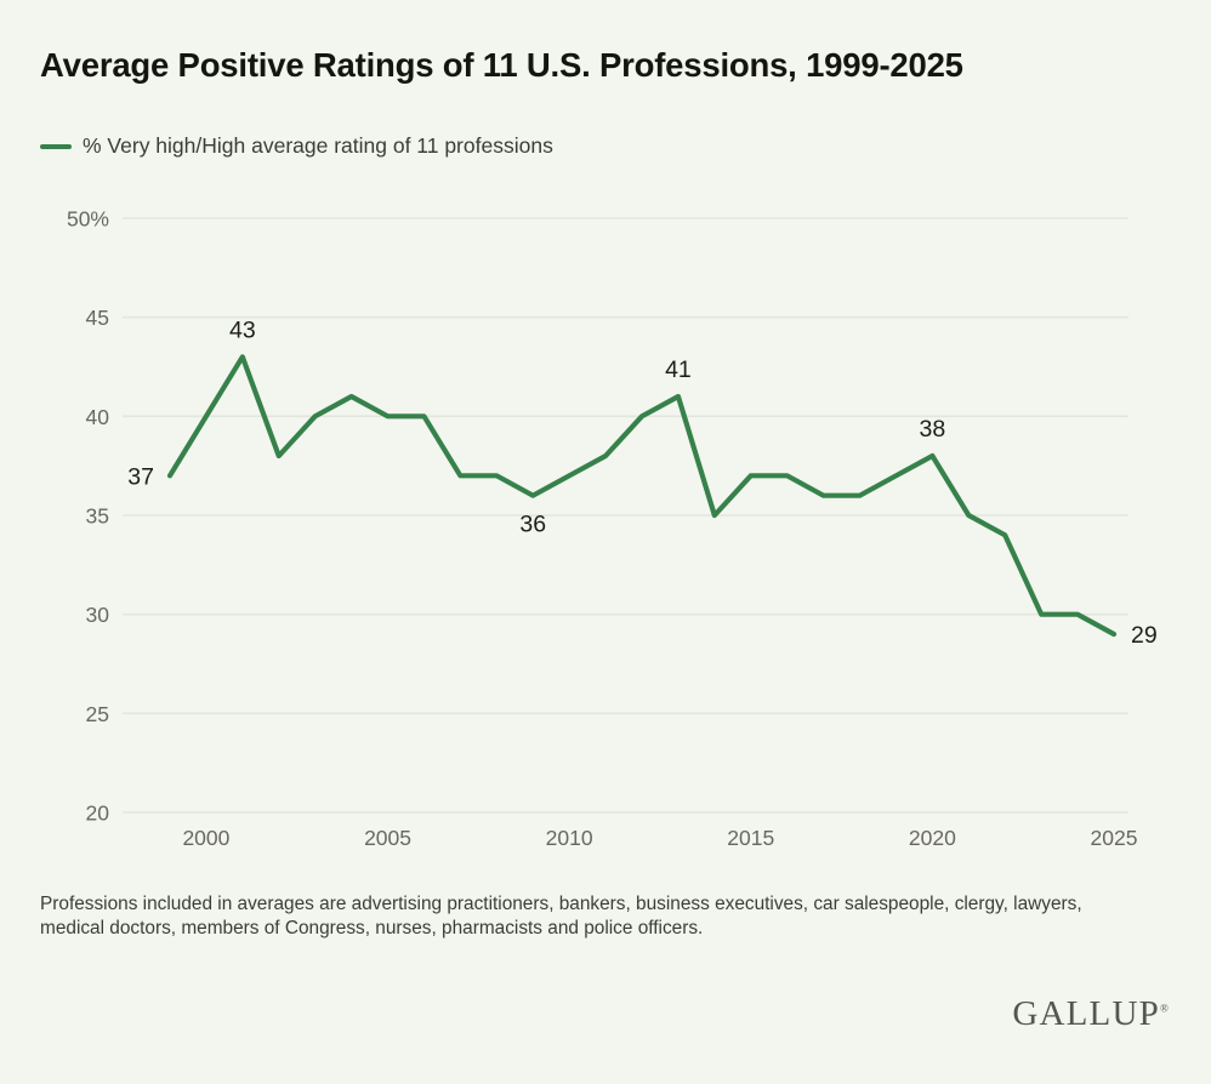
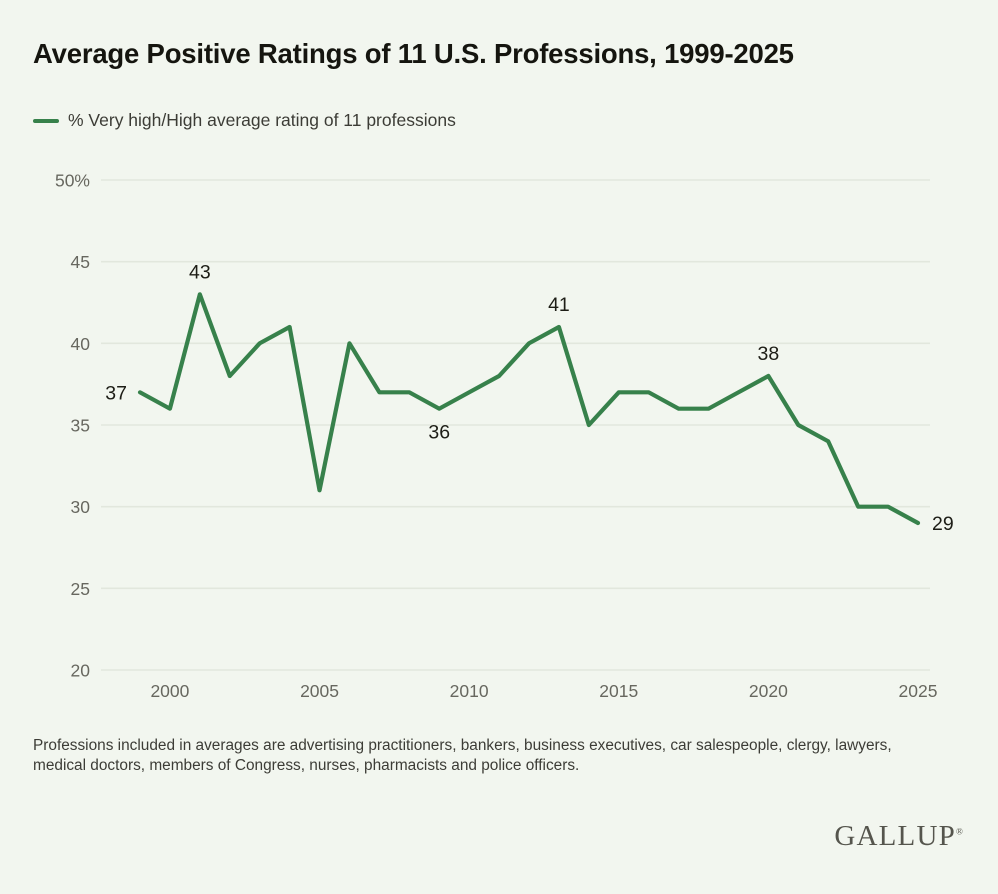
2000: 40% -> 36%
2005: 40% -> 31%
